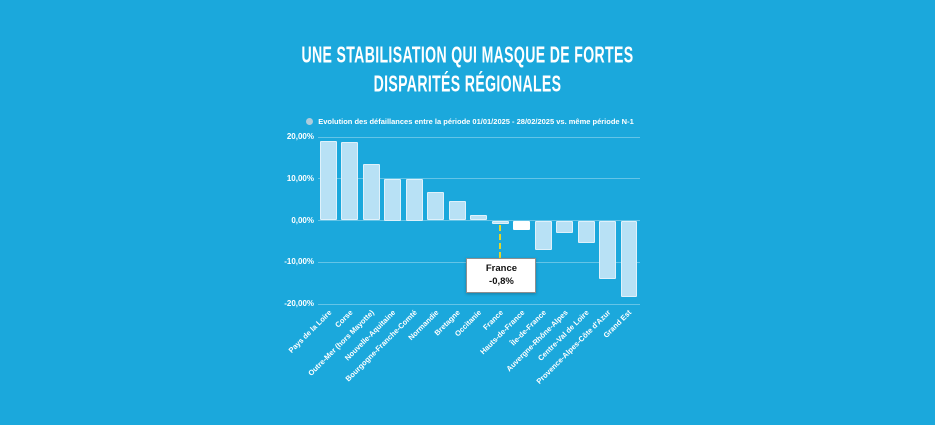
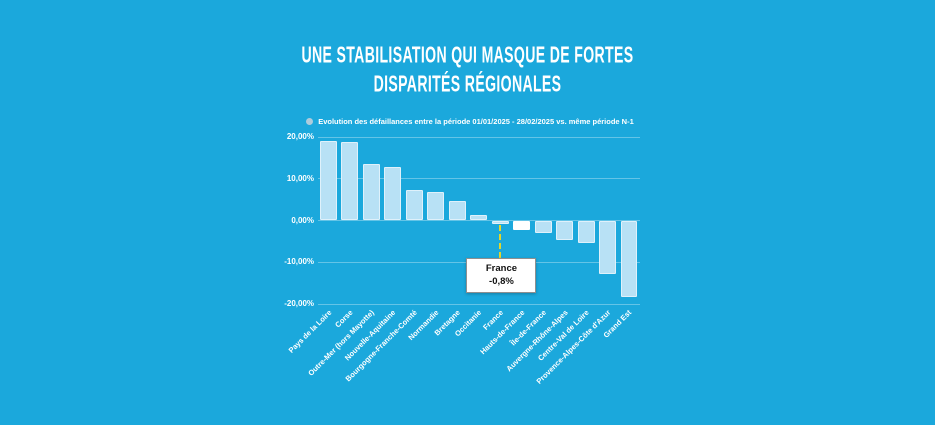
Nouvelle-Aquitaine: 10% -> 13%
Bourgogne-Franche-Comté: 10% -> 7%
Île-de-France: -7% -> -3%
Auvergne-Rhône-Alpes: -3% -> -5%
Provence-Alpes-Côte d'Azur: -14% -> -13%
